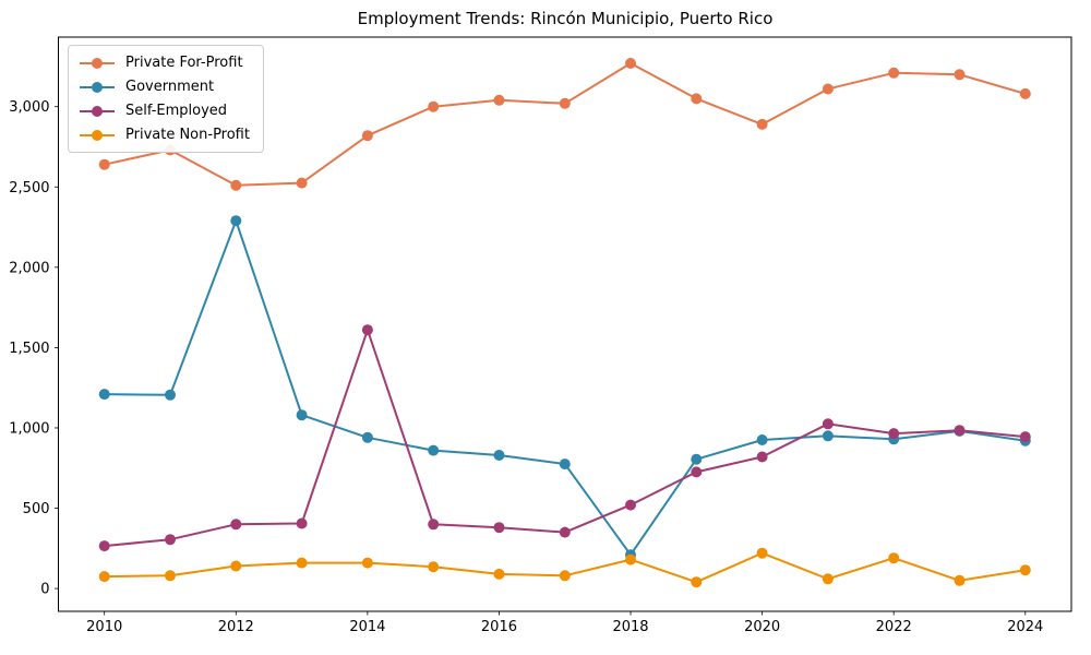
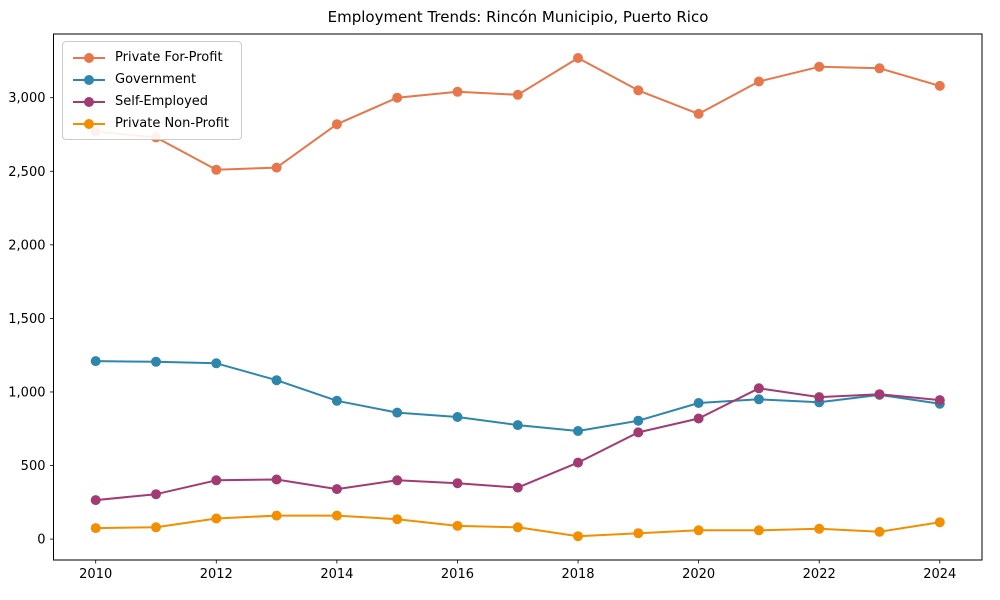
Private For-Profit/2010: 2640 -> 2770
Government/2012: 2290 -> 1200
Self-Employed/2014: 1610 -> 340
Government/2018: 210 -> 740
Private Non-Profit/2018: 180 -> 20
Private Non-Profit/2020: 220 -> 60
Private Non-Profit/2022: 190 -> 70
